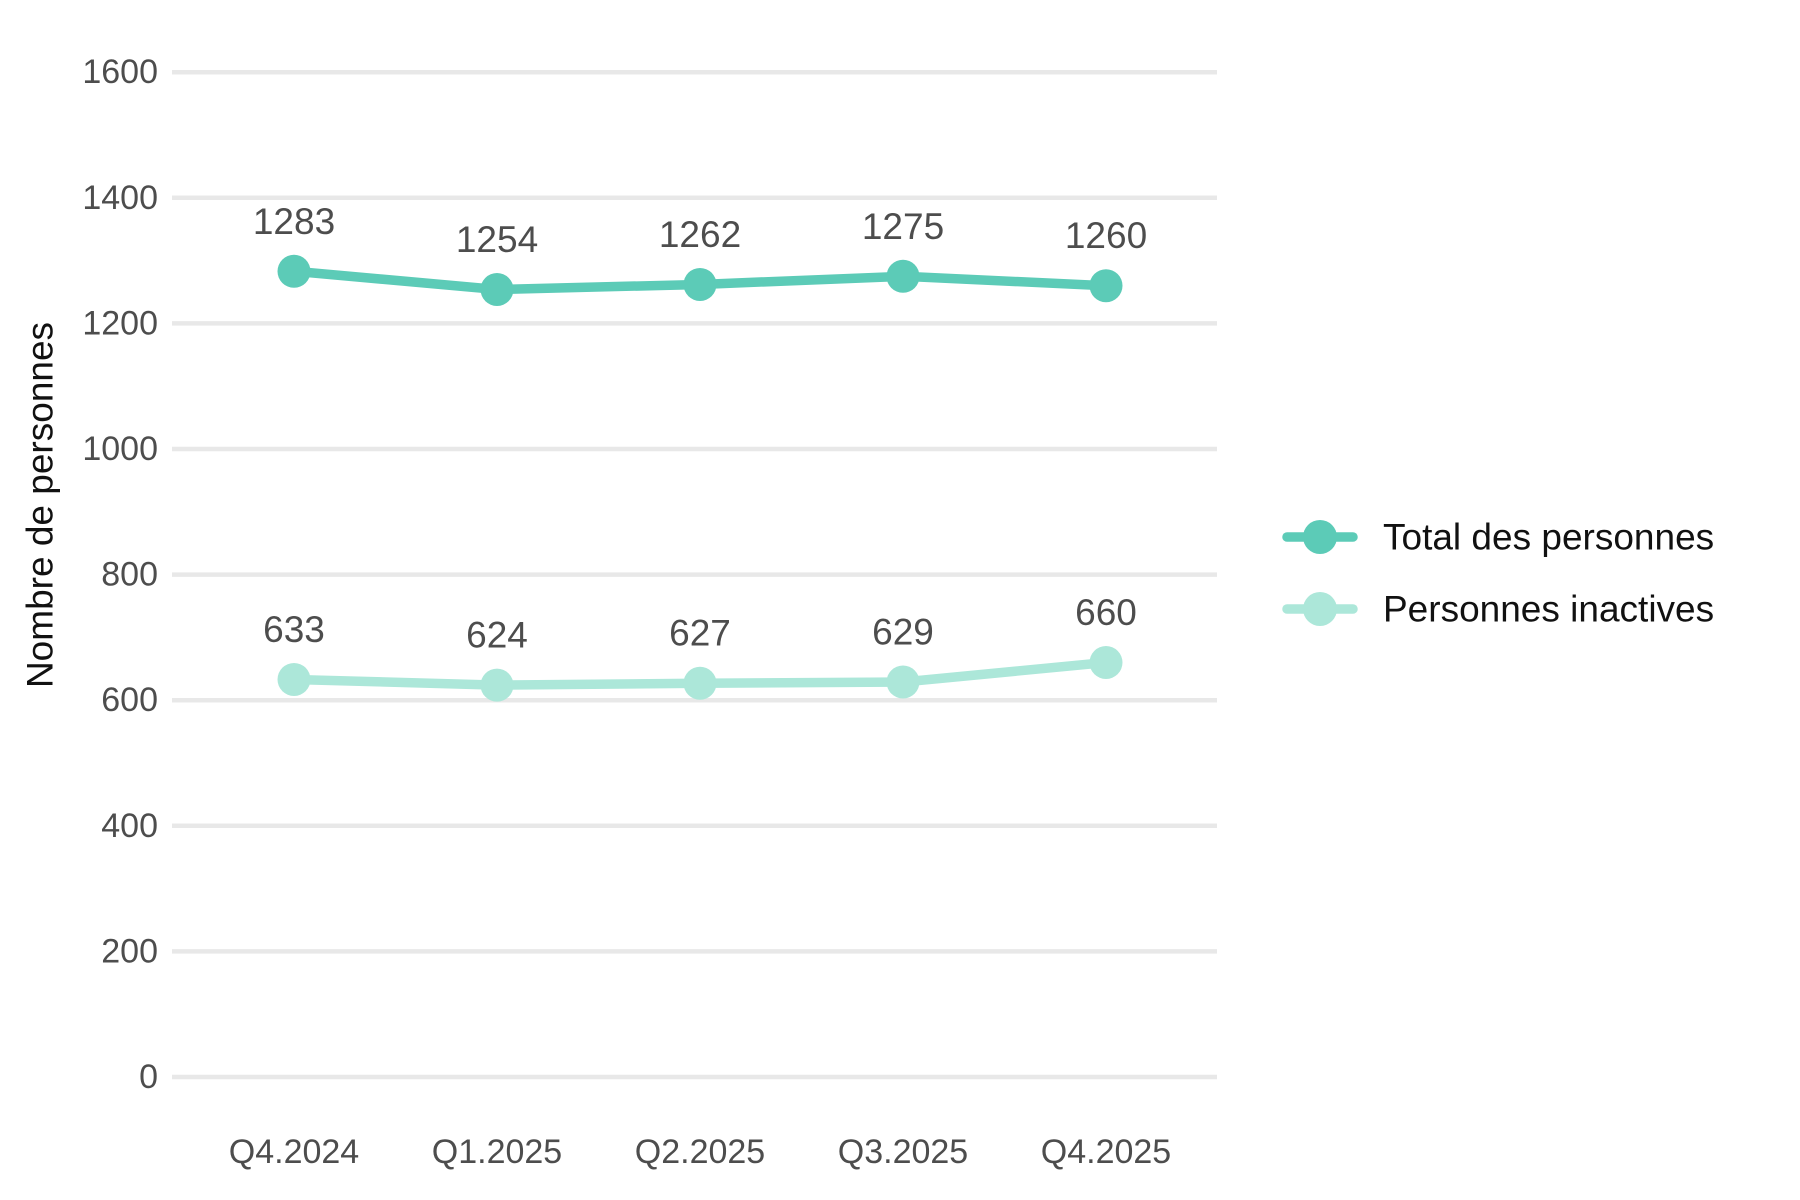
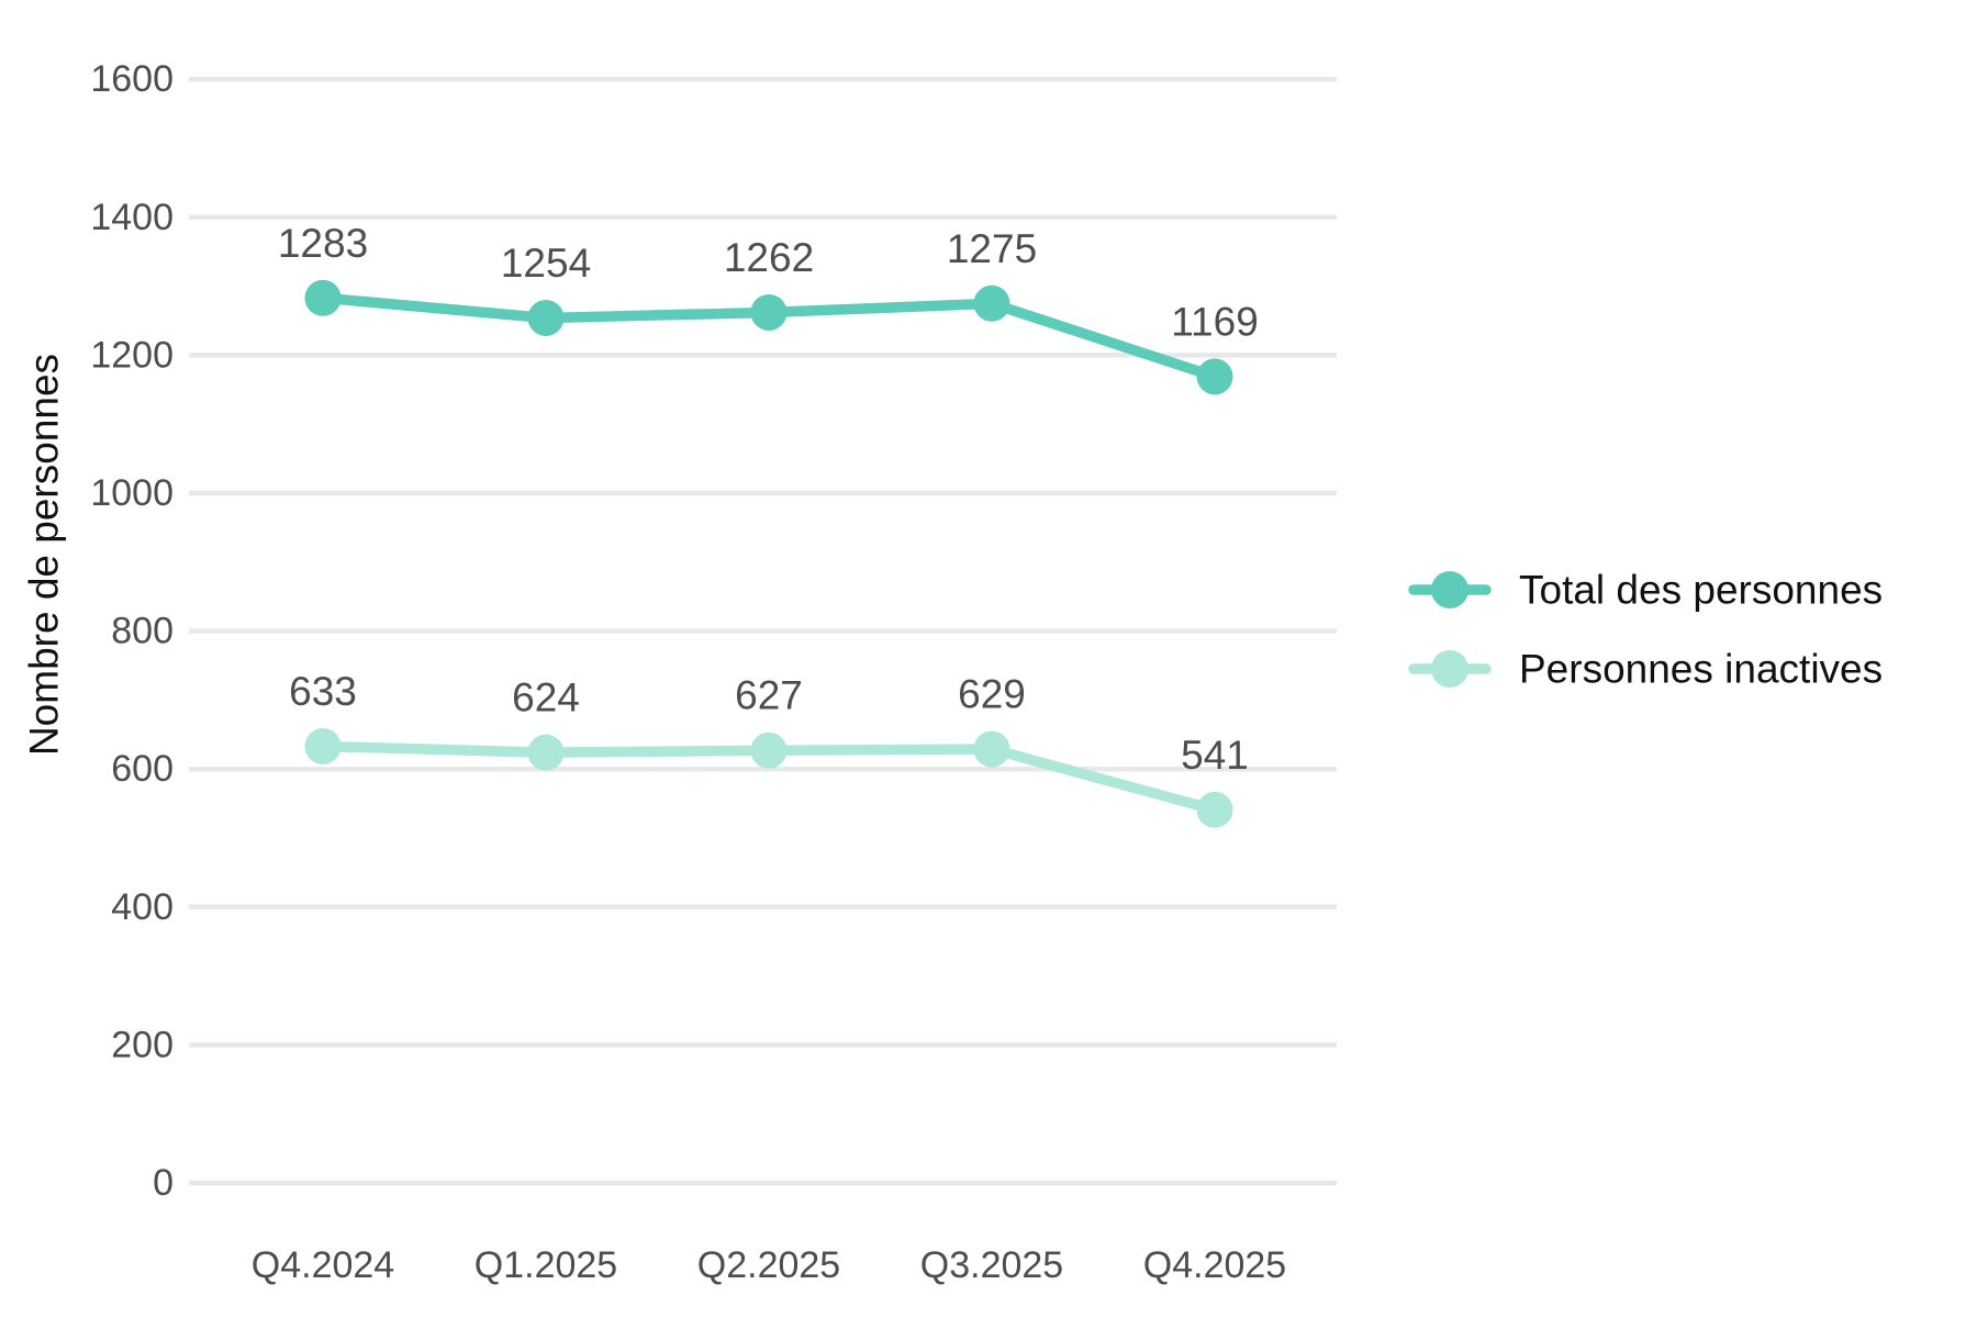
Total des personnes/Q4.2025: 1260 -> 1169
Personnes inactives/Q4.2025: 660 -> 541
